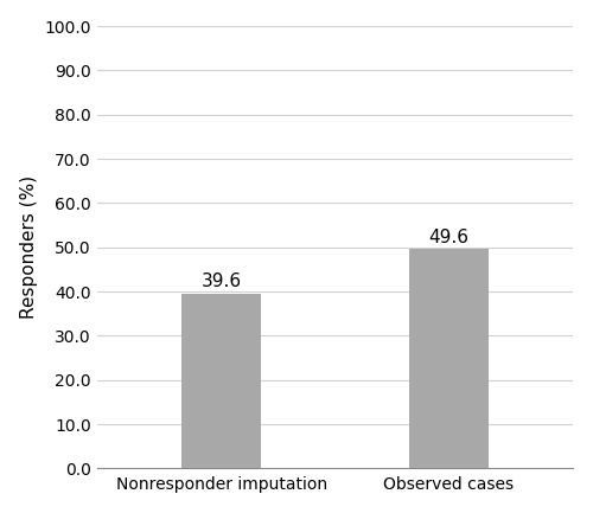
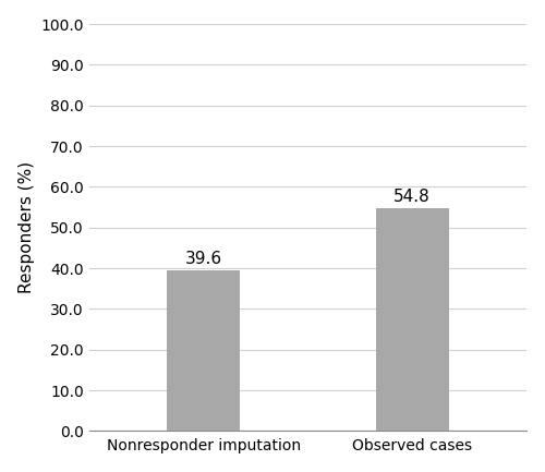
Observed cases: 49.6 -> 54.8
